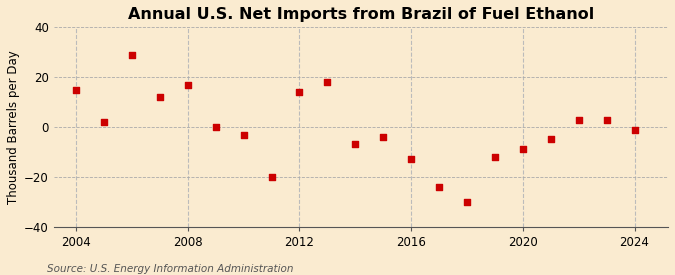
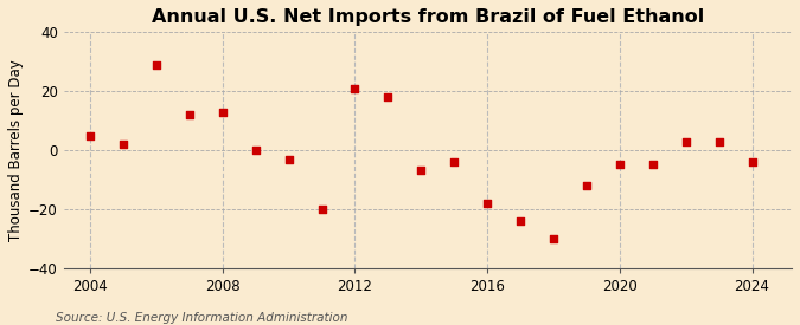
2004: 15 -> 5
2008: 17 -> 13
2012: 14 -> 21
2016: -13 -> -18
2020: -9 -> -5
2024: -1 -> -4
